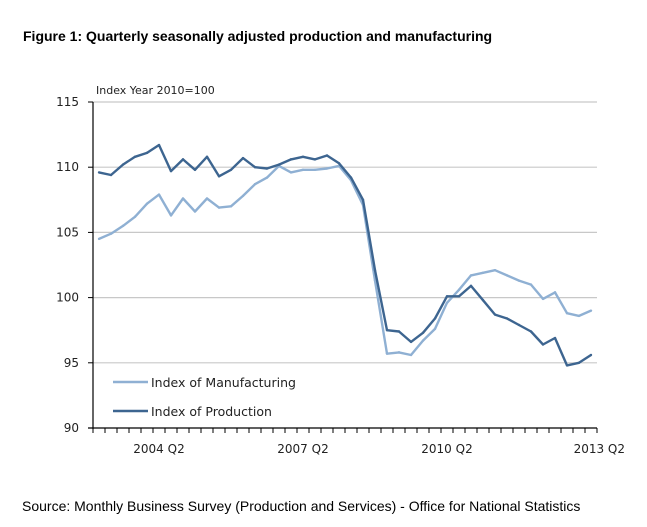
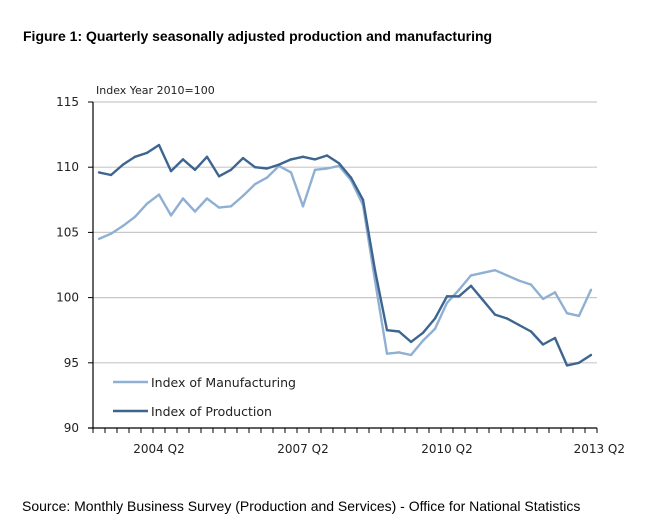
Index of Manufacturing/2007 Q2: 109.8 -> 107.0
Index of Manufacturing/2013 Q2: 99.0 -> 100.6
